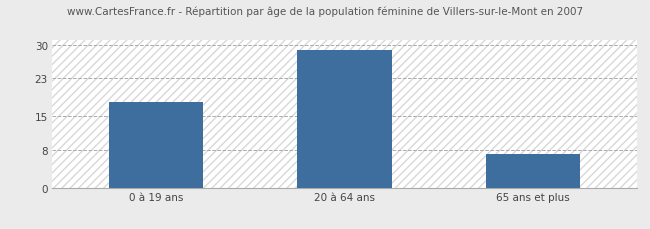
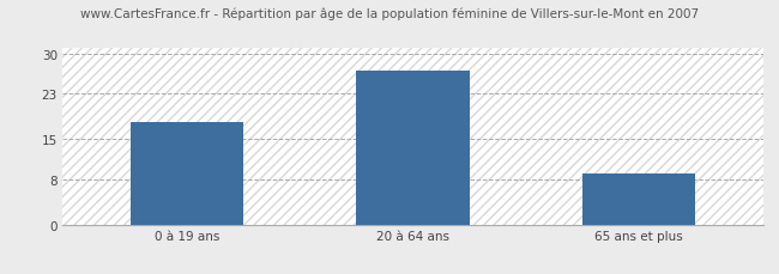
20 à 64 ans: 29 -> 27
65 ans et plus: 7 -> 9
